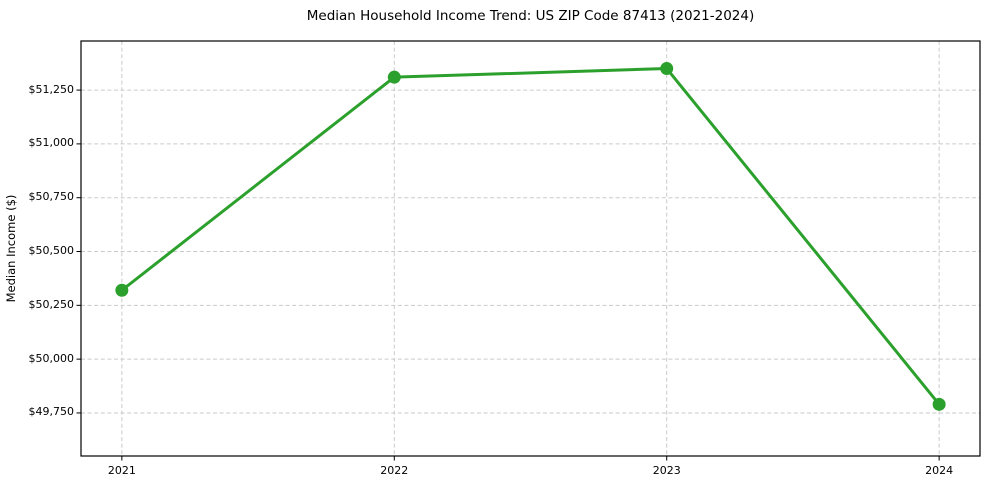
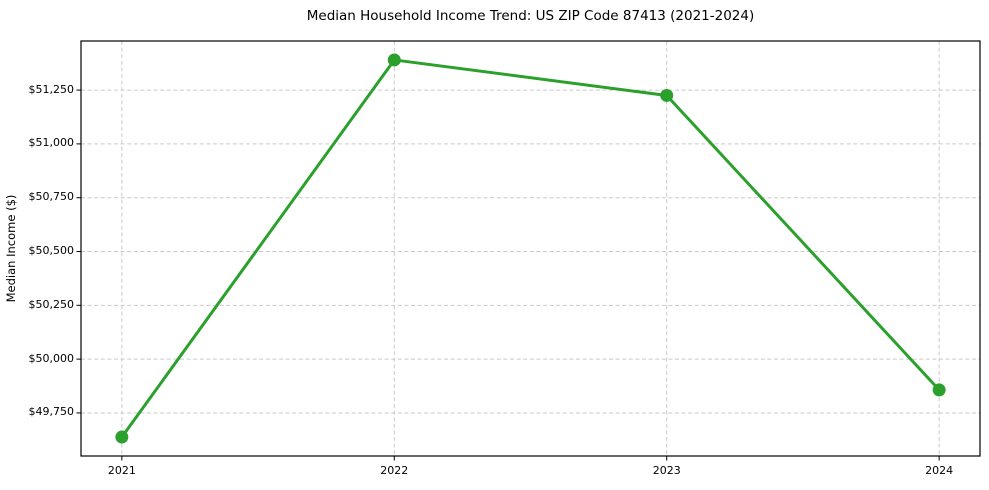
2021: $50320 -> $49640
2022: $51310 -> $51390
2023: $51350 -> $51220
2024: $49790 -> $49860
